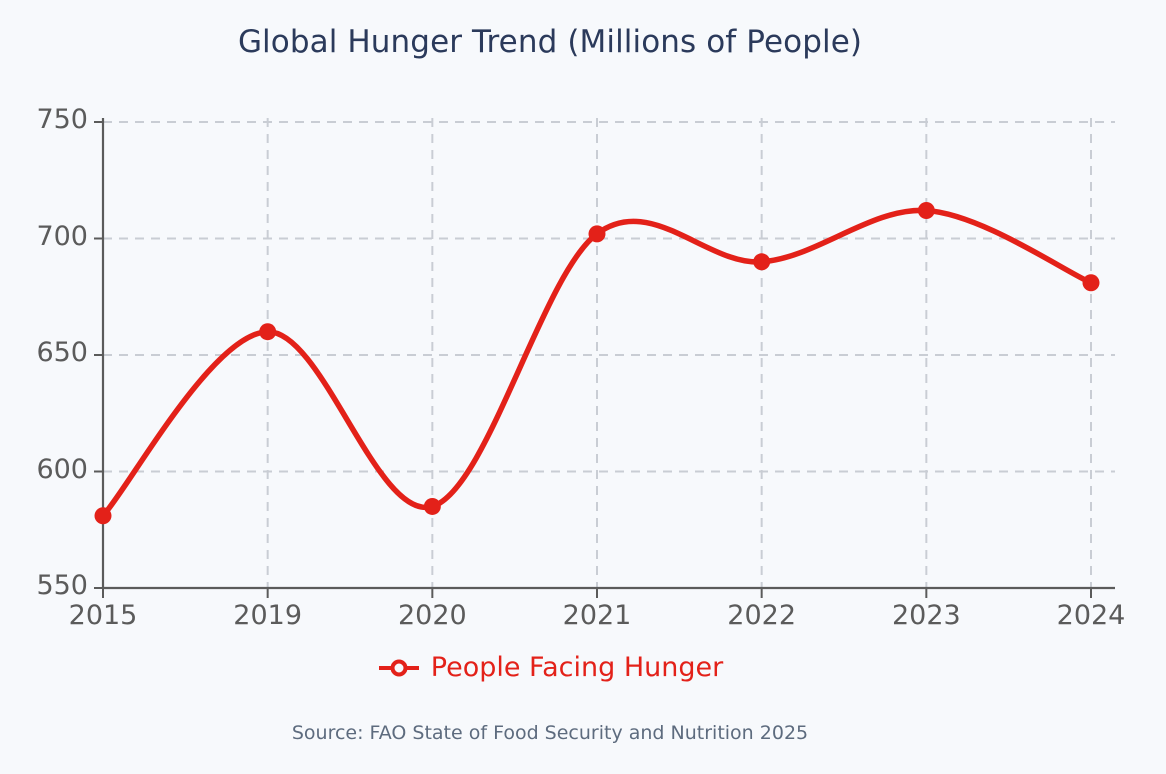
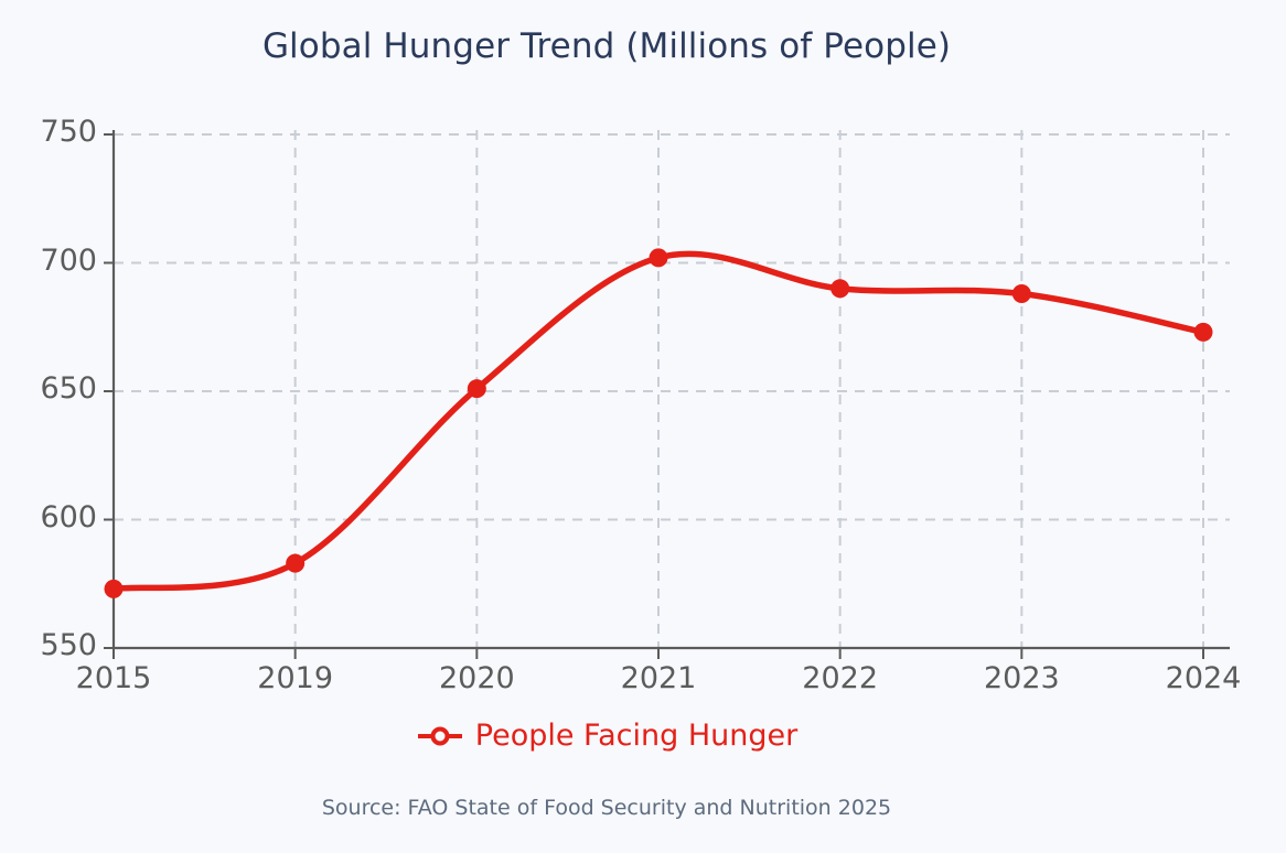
2015: 581 -> 573
2019: 660 -> 583
2020: 585 -> 651
2023: 712 -> 688
2024: 681 -> 673
